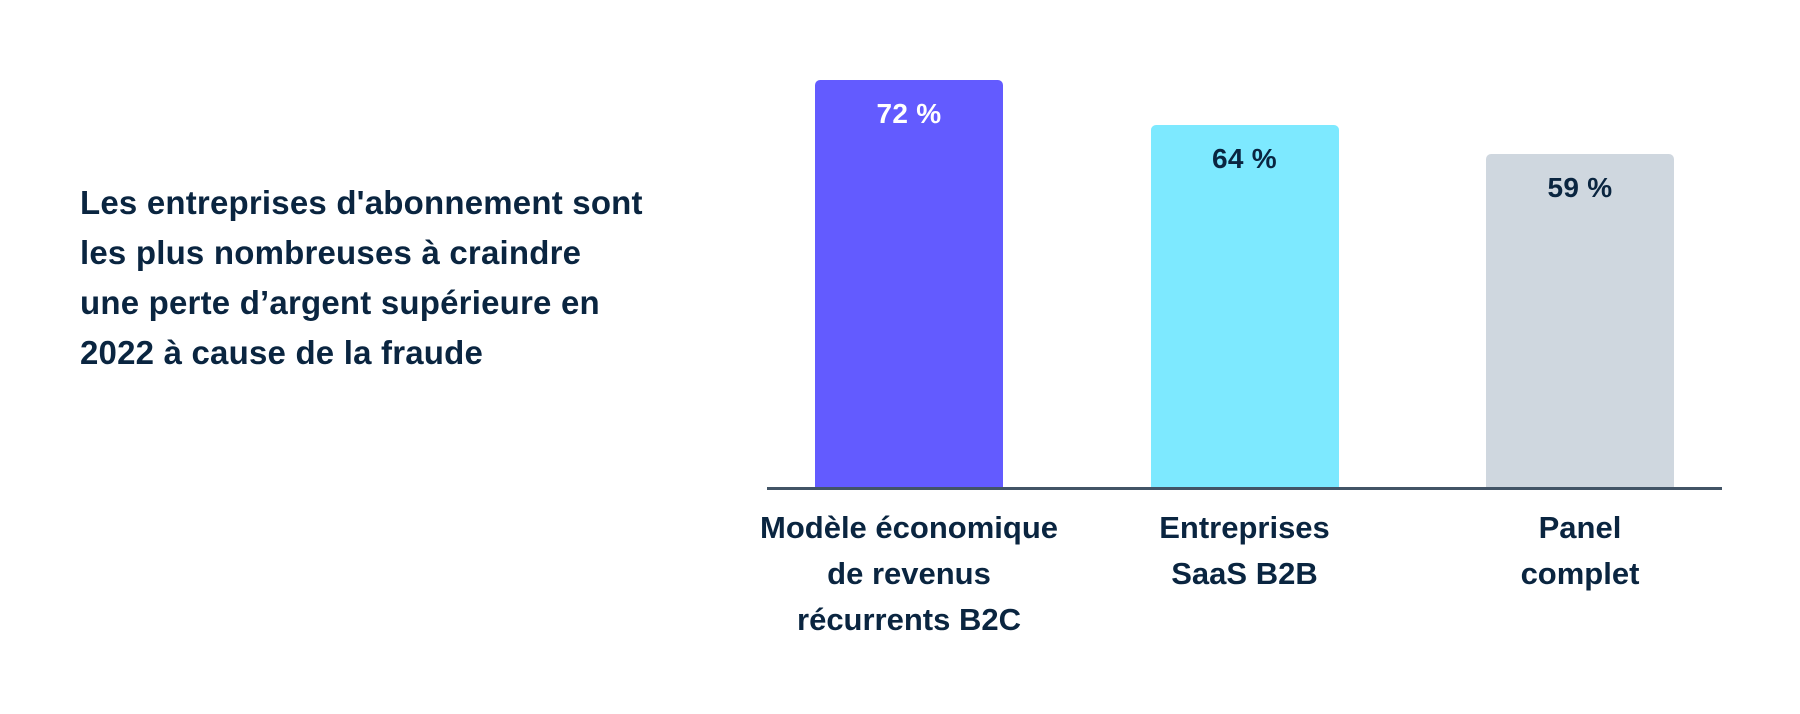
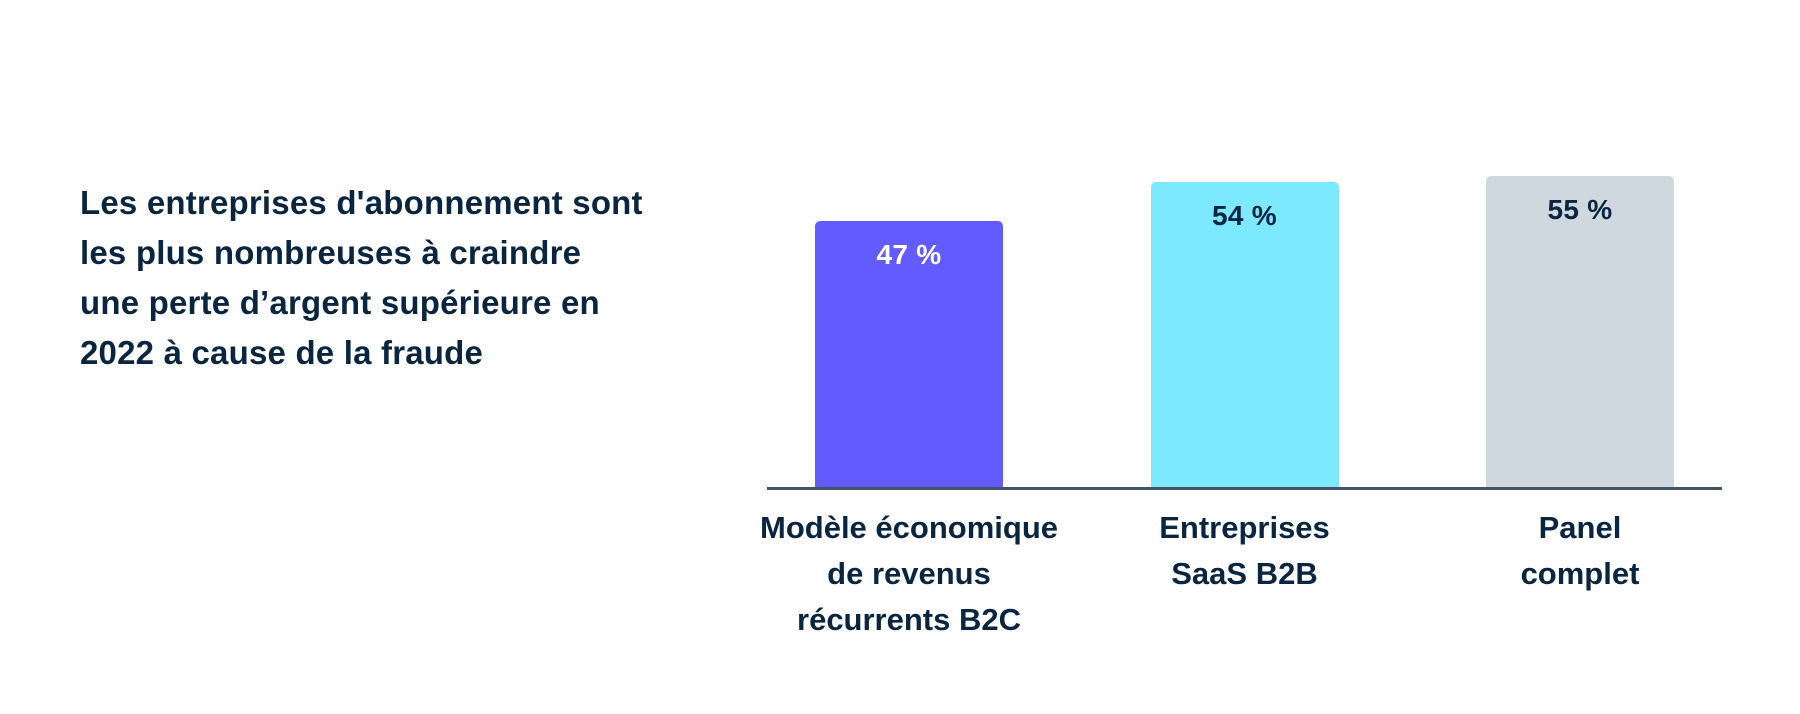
Modèle économique de revenus récurrents B2C: 72 -> 47
Entreprises SaaS B2B: 64 -> 54
Panel complet: 59 -> 55
